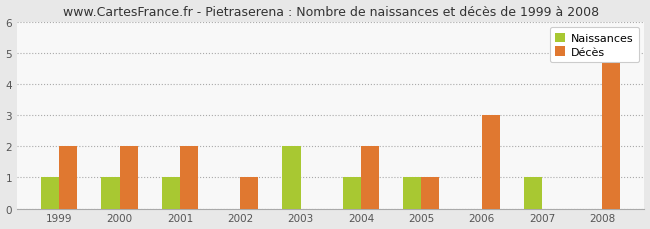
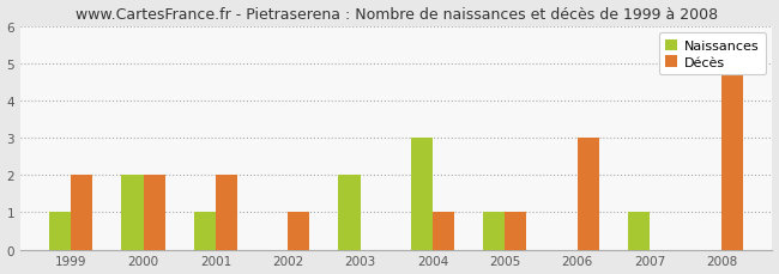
Naissances/2000: 1 -> 2
Naissances/2004: 1 -> 3
Décès/2004: 2 -> 1
